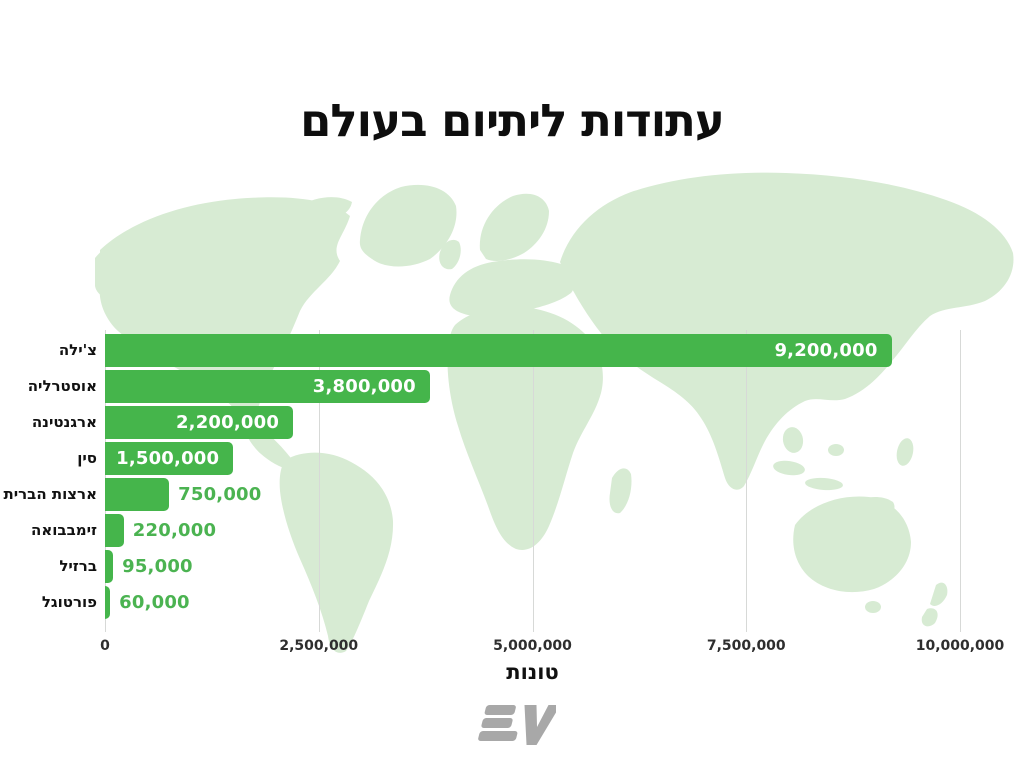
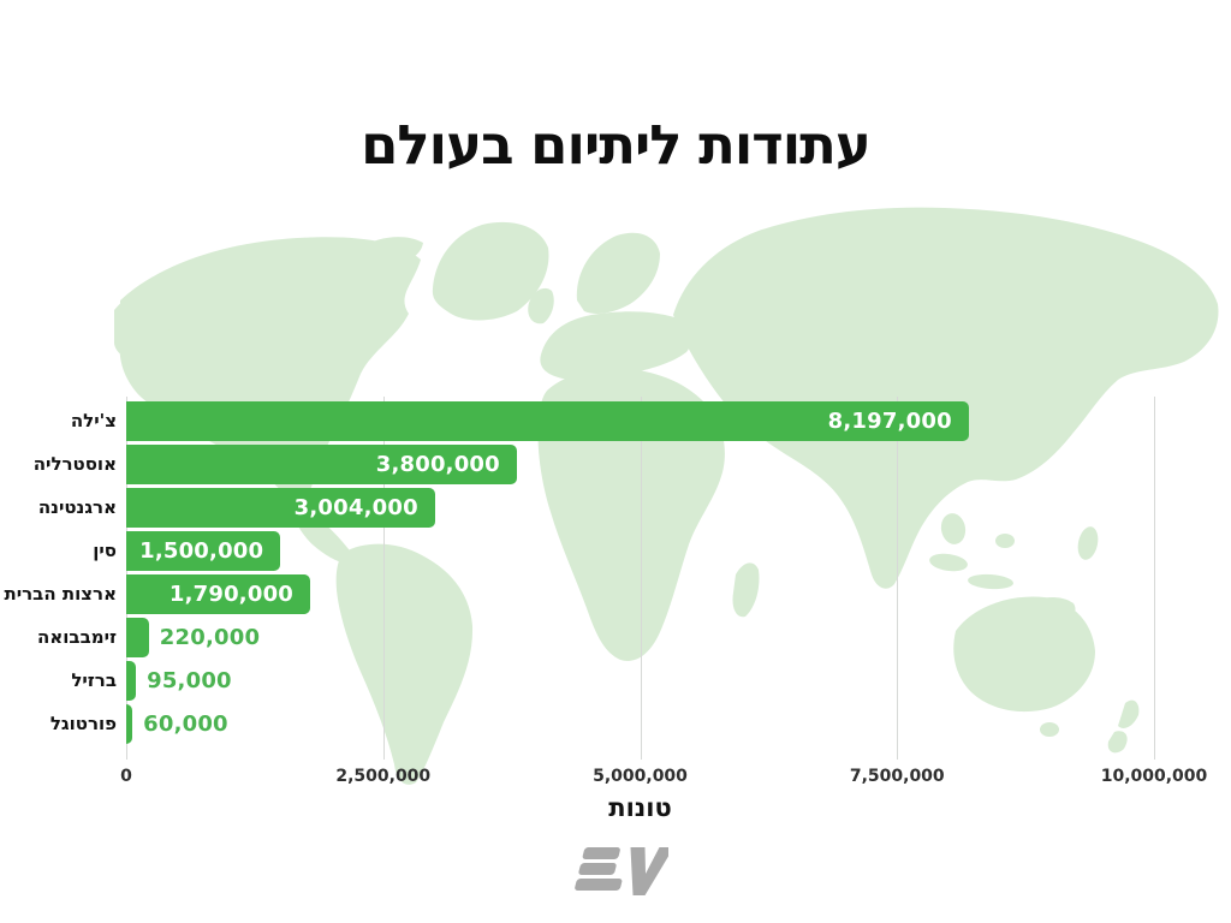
צ'ילה: 9,200,000 -> 8,197,000
ארגנטינה: 2,200,000 -> 3,004,000
ארצות הברית: 750,000 -> 1,790,000
